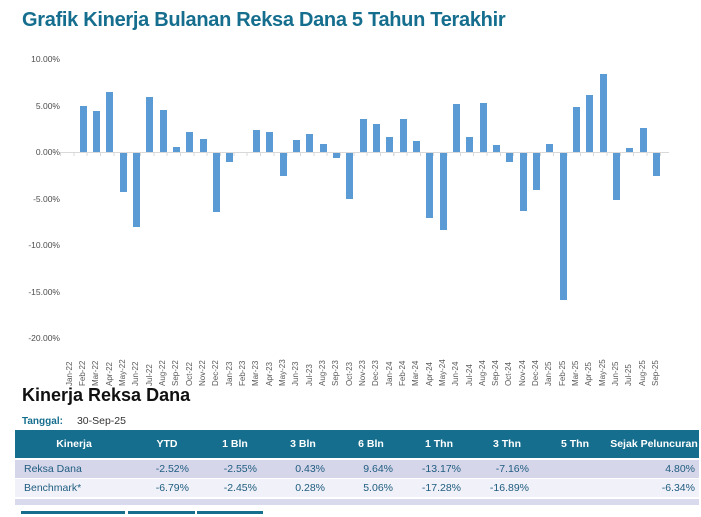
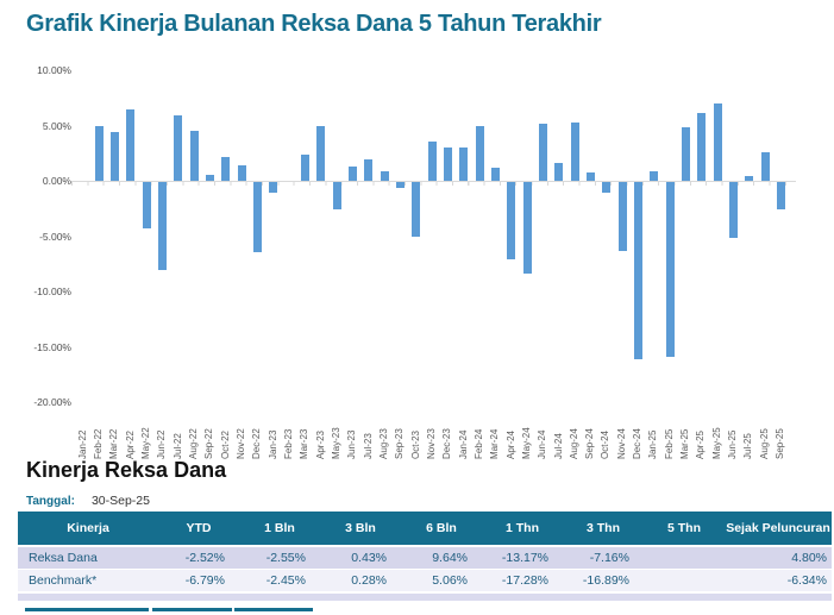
Apr-23: 2% -> 5%
Jan-24: 2% -> 3%
Feb-24: 4% -> 5%
Dec-24: -4% -> -16%
May-25: 8% -> 7%
